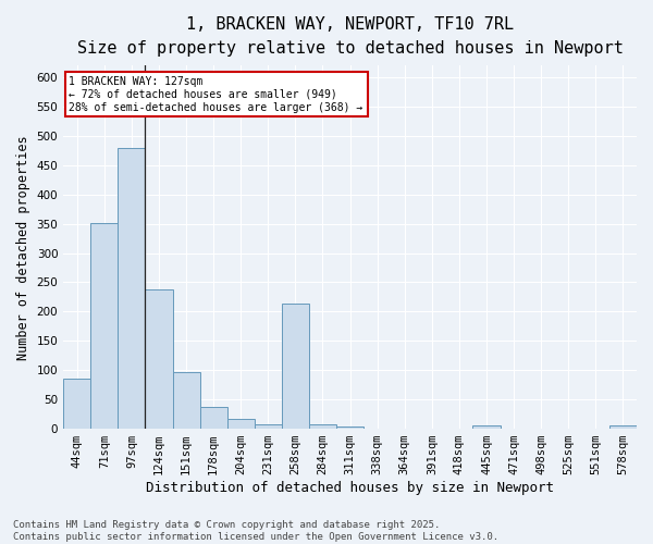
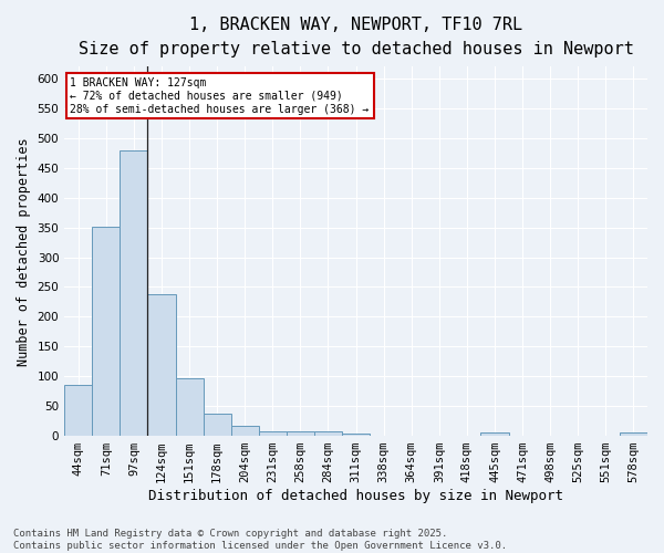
258sqm: 214 -> 8
